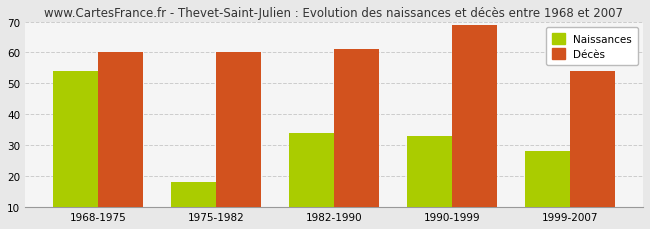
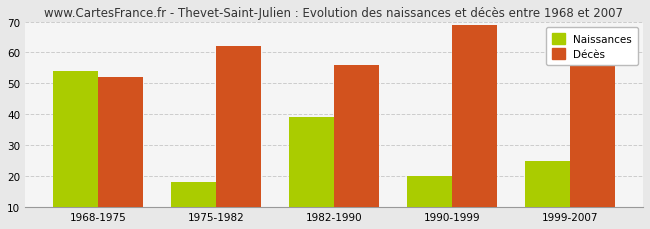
Décès/1968-1975: 60 -> 52
Décès/1975-1982: 60 -> 62
Naissances/1982-1990: 34 -> 39
Décès/1982-1990: 61 -> 56
Naissances/1990-1999: 33 -> 20
Naissances/1999-2007: 28 -> 25
Décès/1999-2007: 54 -> 56
